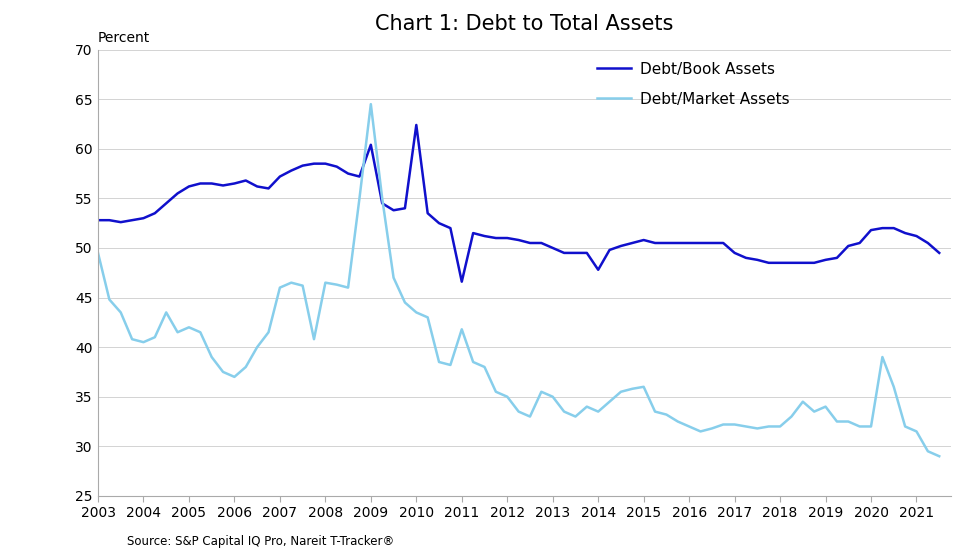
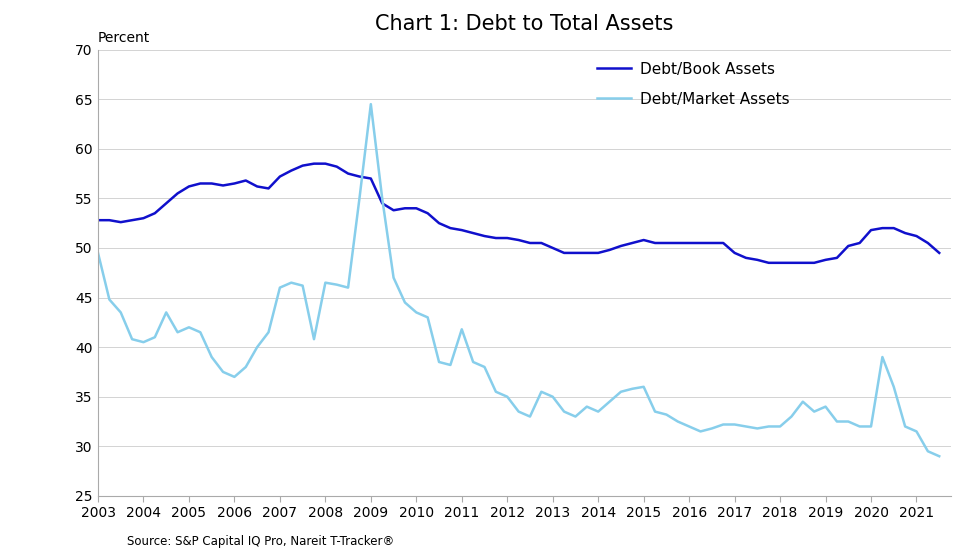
Debt/Book Assets/2009: 60.4 -> 57.0
Debt/Book Assets/2010: 62.4 -> 54.0
Debt/Book Assets/2011: 46.6 -> 51.8
Debt/Book Assets/2014: 47.8 -> 49.5
